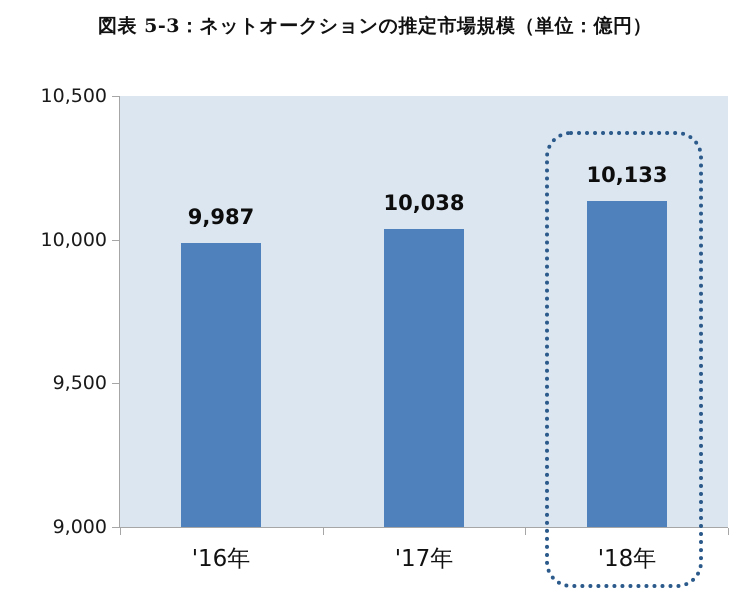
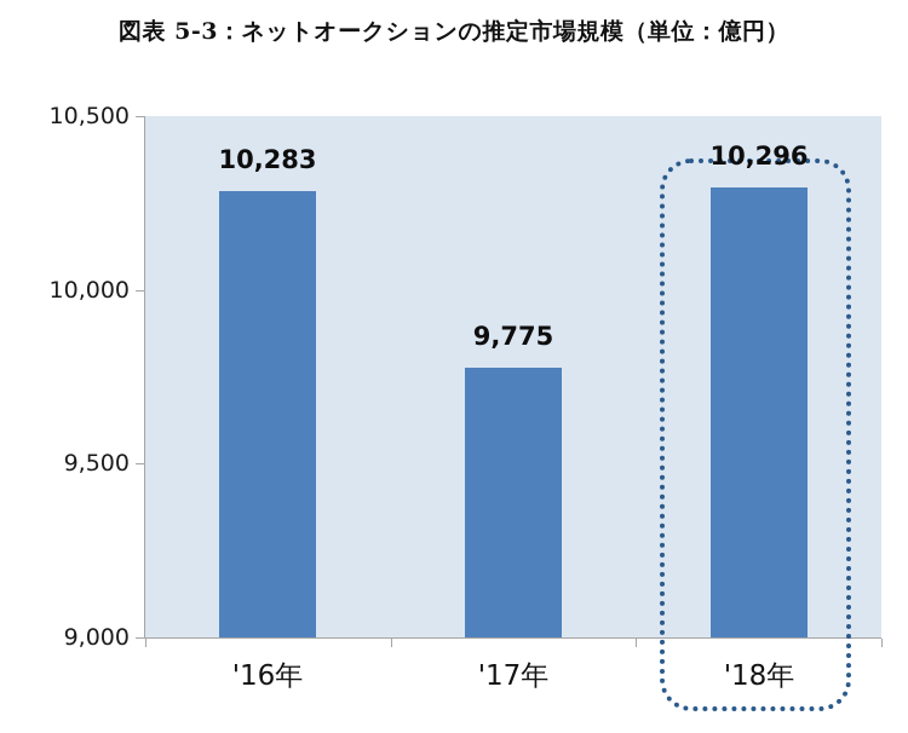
'16年: 9,987 -> 10,283
'17年: 10,038 -> 9,775
'18年: 10,133 -> 10,296
